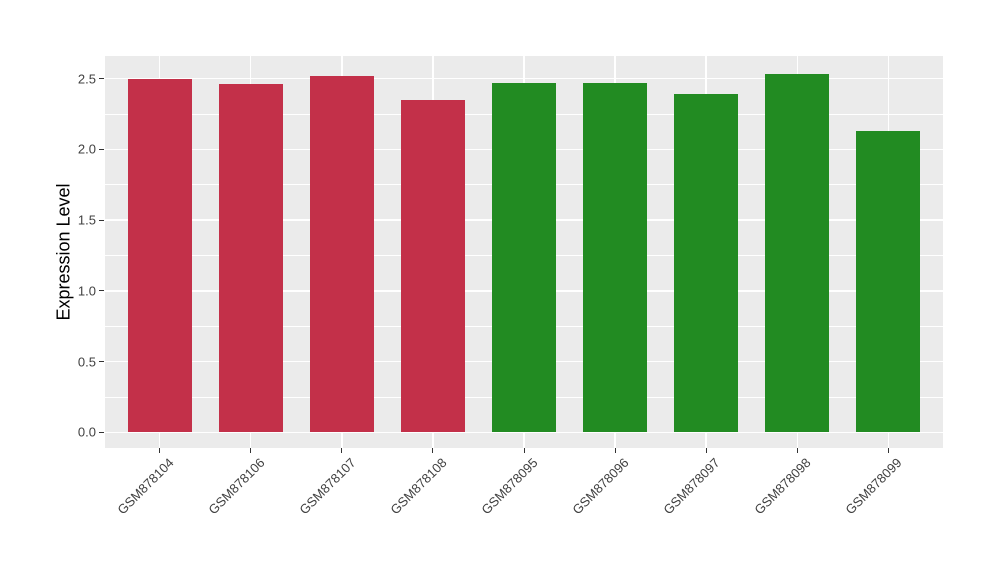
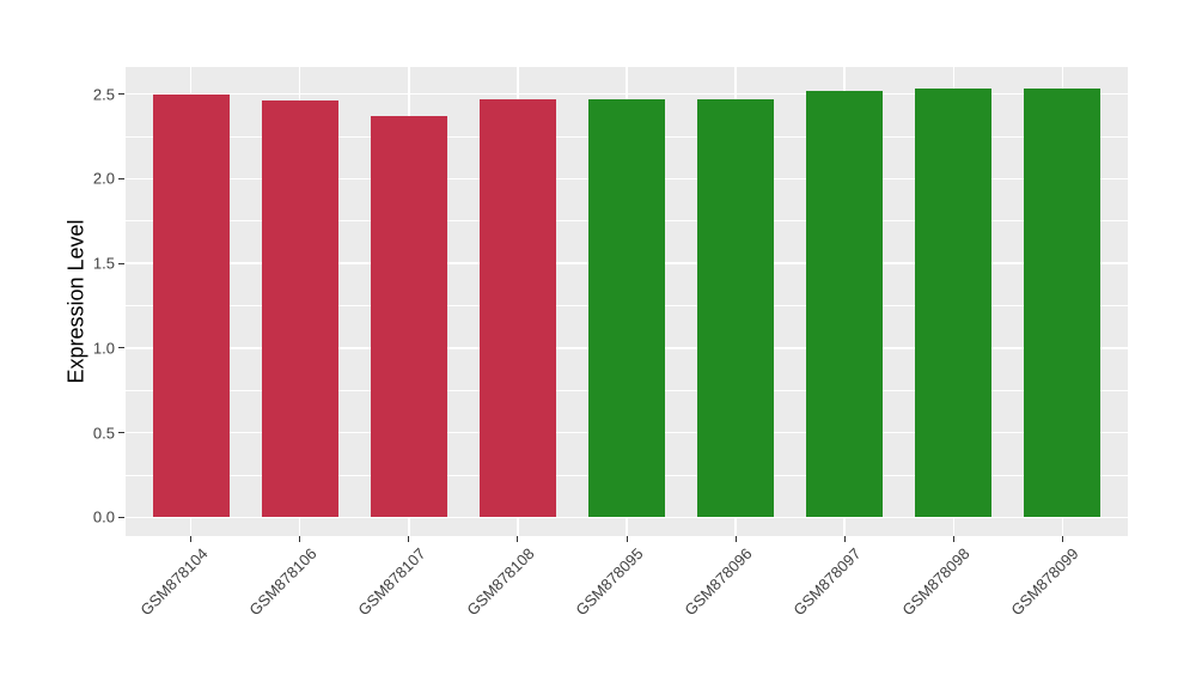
GSM878107: 2.52 -> 2.37
GSM878108: 2.35 -> 2.47
GSM878097: 2.39 -> 2.52
GSM878099: 2.13 -> 2.53
